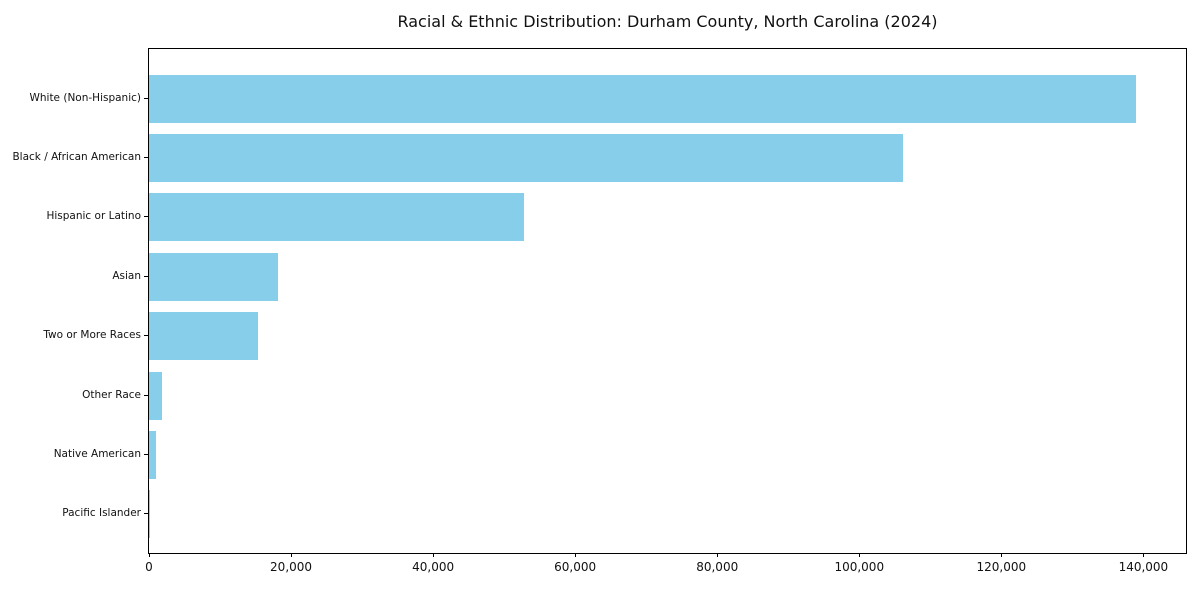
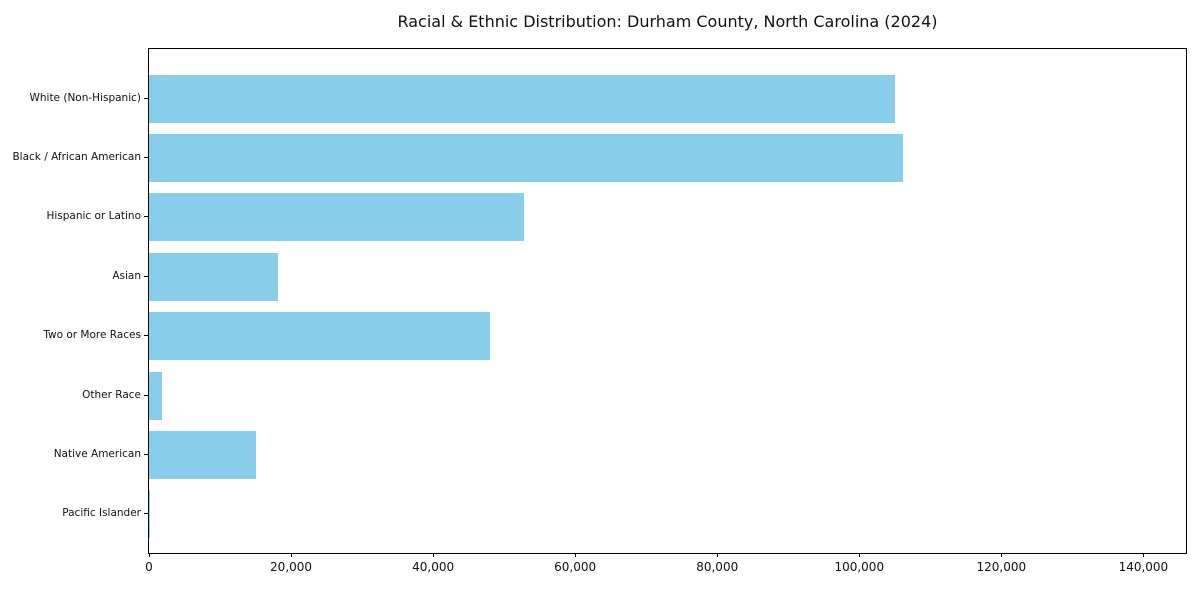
White (Non-Hispanic): 139000 -> 105000
Two or More Races: 15000 -> 48000
Native American: 1000 -> 15000
